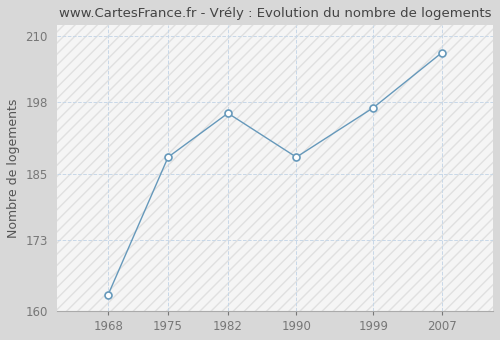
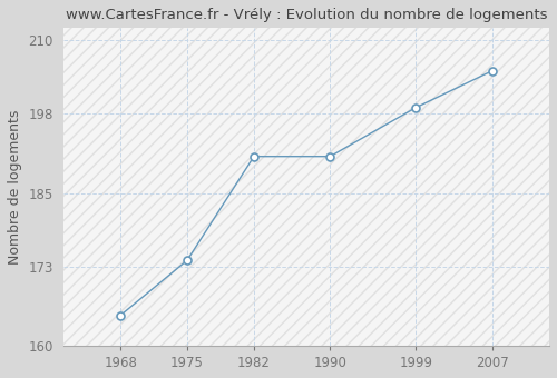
1968: 163 -> 165
1975: 188 -> 174
1982: 196 -> 191
1990: 188 -> 191
1999: 197 -> 199
2007: 207 -> 205
